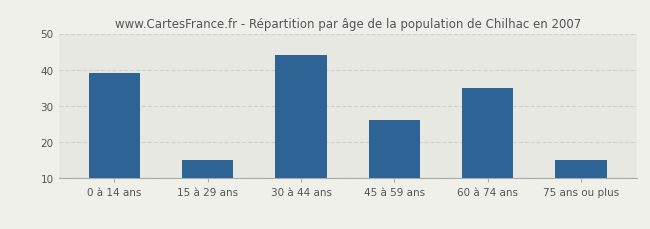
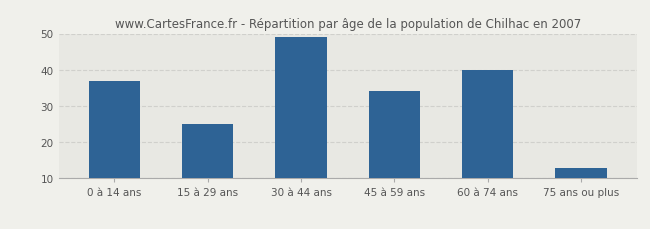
0 à 14 ans: 39 -> 37
15 à 29 ans: 15 -> 25
30 à 44 ans: 44 -> 49
45 à 59 ans: 26 -> 34
60 à 74 ans: 35 -> 40
75 ans ou plus: 15 -> 13
